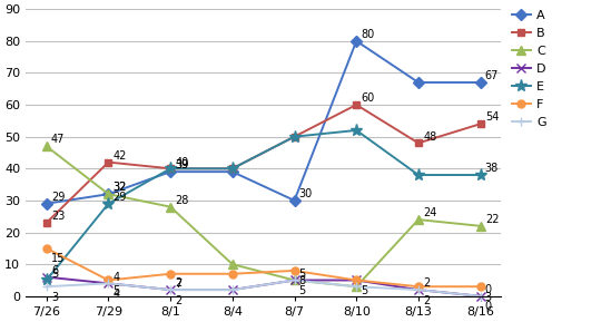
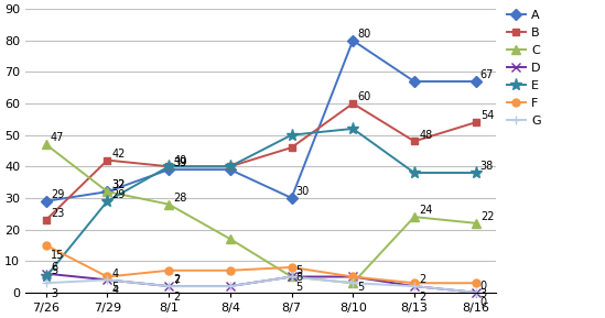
C/8/4: 10 -> 17
B/8/7: 50 -> 46
